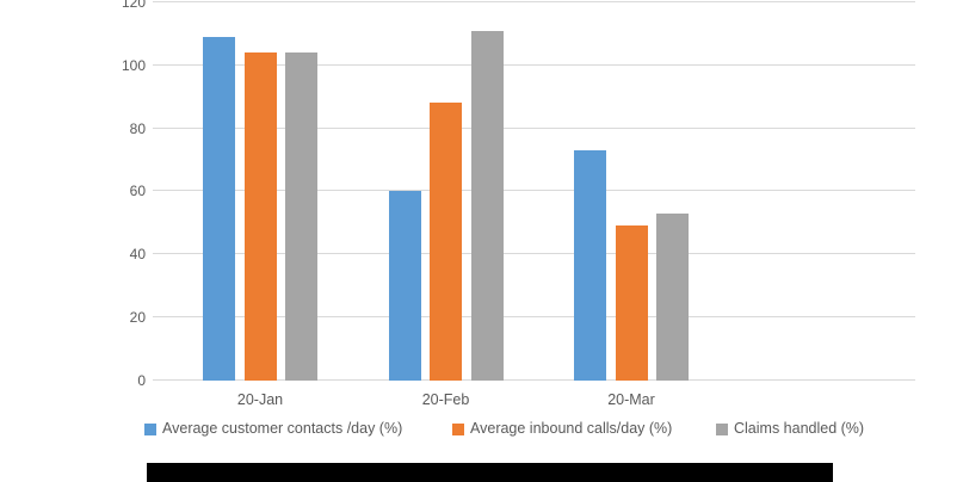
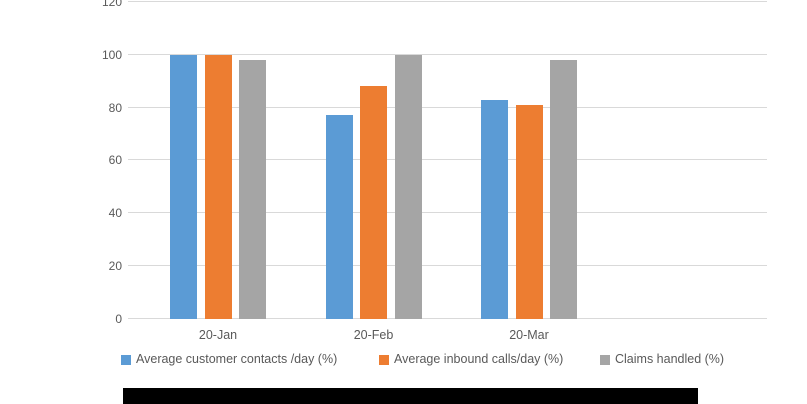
Average customer contacts /day (%)/20-Jan: 109 -> 100
Average inbound calls/day (%)/20-Jan: 104 -> 100
Claims handled (%)/20-Jan: 104 -> 98
Average customer contacts /day (%)/20-Feb: 60 -> 77
Claims handled (%)/20-Feb: 111 -> 100
Average customer contacts /day (%)/20-Mar: 73 -> 83
Average inbound calls/day (%)/20-Mar: 49 -> 81
Claims handled (%)/20-Mar: 53 -> 98
